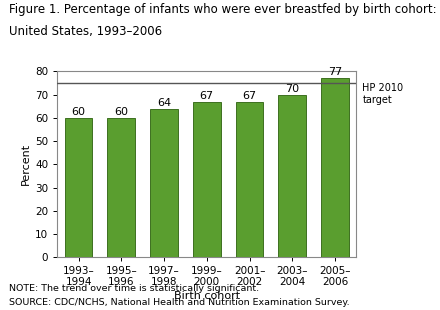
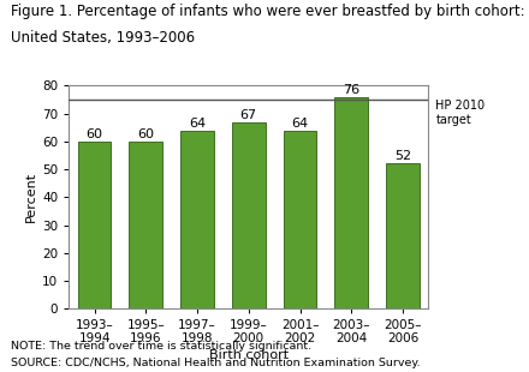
2001– 2002: 67 -> 64
2003– 2004: 70 -> 76
2005– 2006: 77 -> 52
